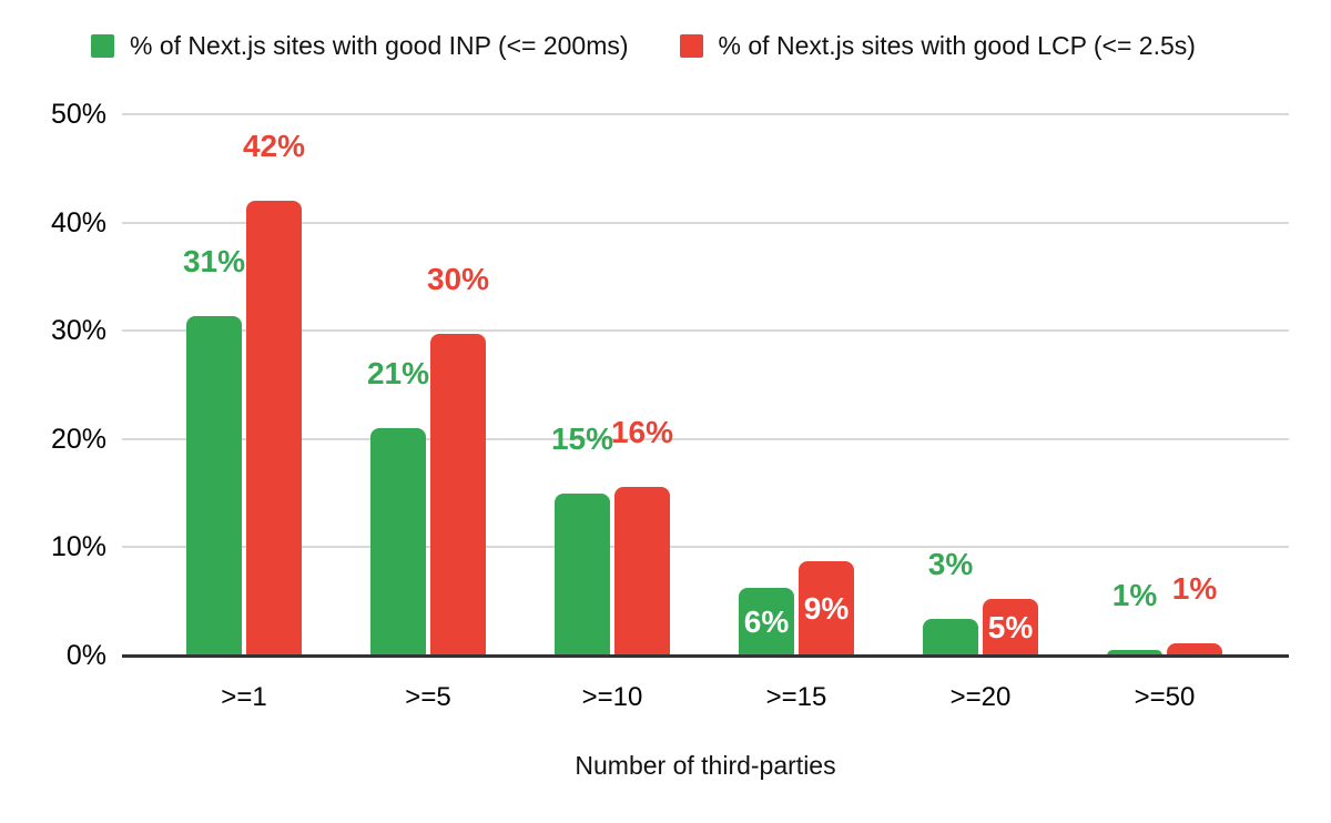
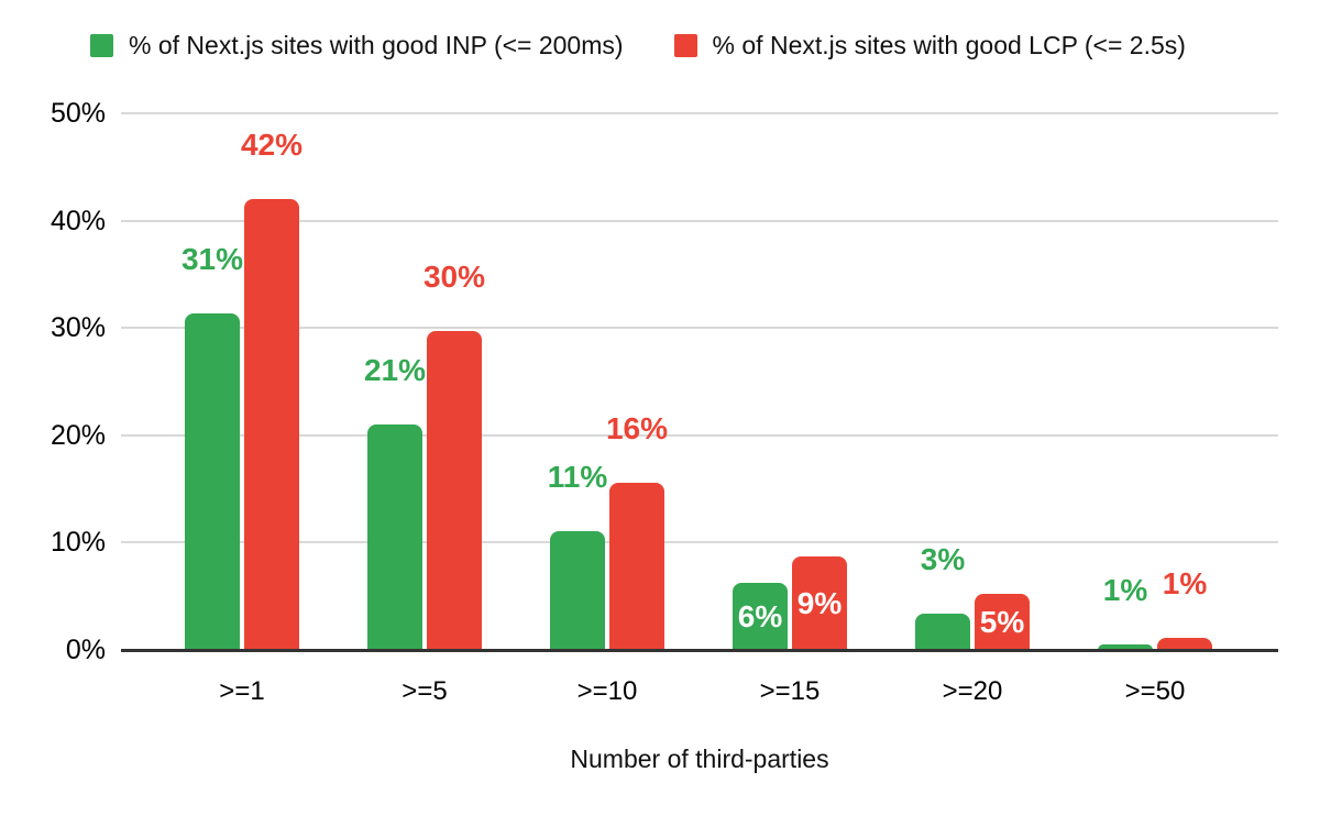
% of Next.js sites with good INP (<= 200ms)/>=10: 15% -> 11%
